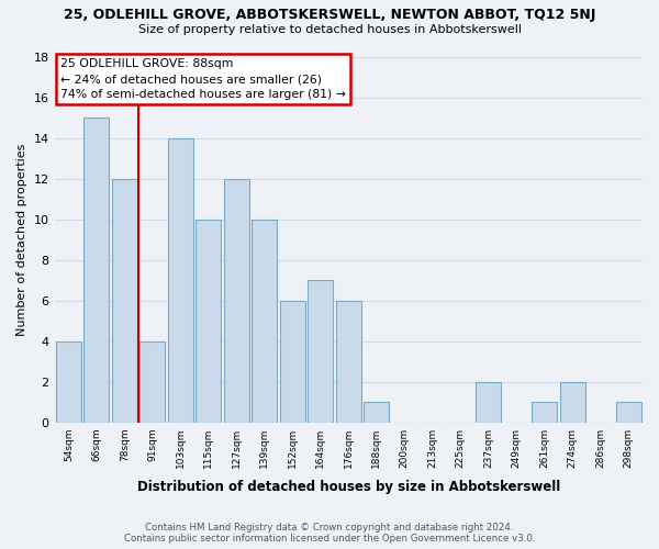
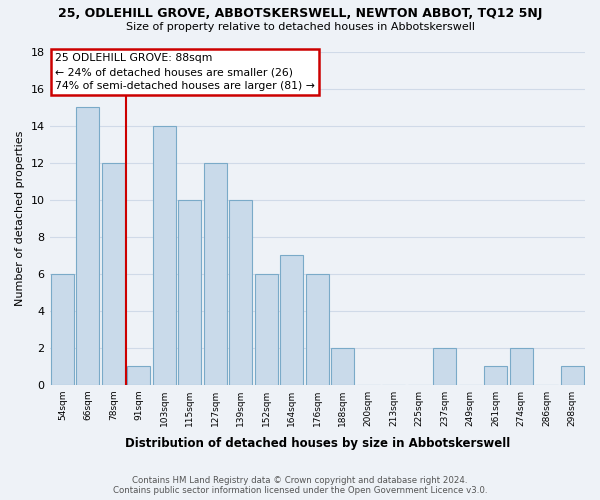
54sqm: 4 -> 6
91sqm: 4 -> 1
188sqm: 1 -> 2
